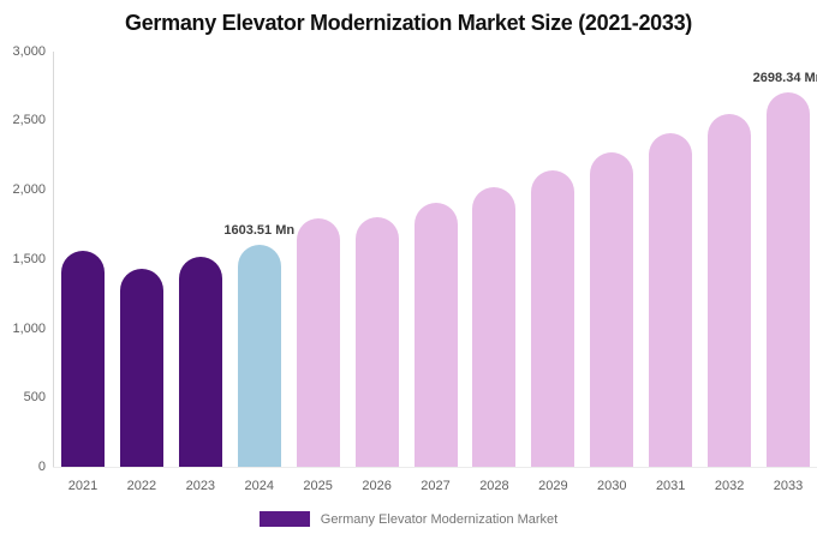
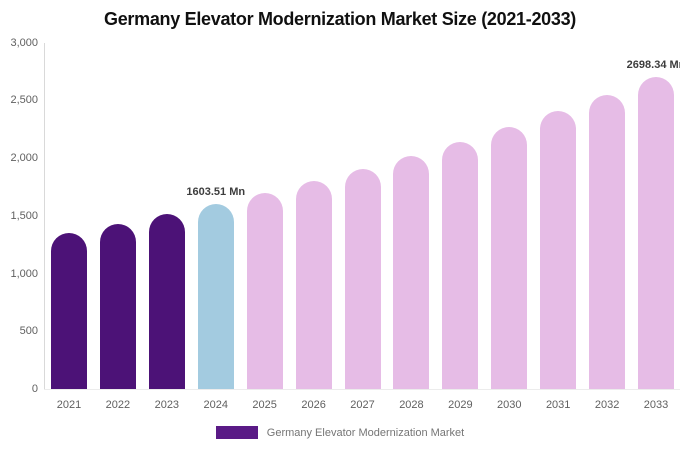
2021: 1560 -> 1350
2025: 1790 -> 1700
